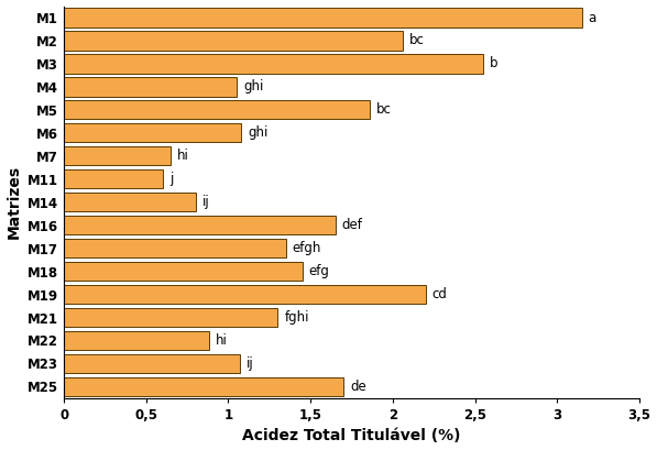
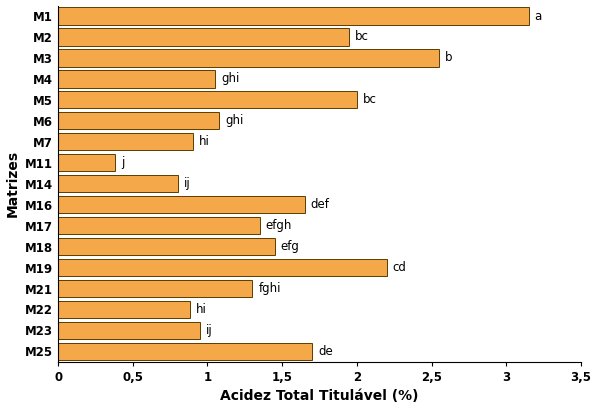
M2: 2,06 -> 1,95
M5: 1,86 -> 2,00
M7: 0,65 -> 0,90
M11: 0,60 -> 0,38
M23: 1,07 -> 0,95
